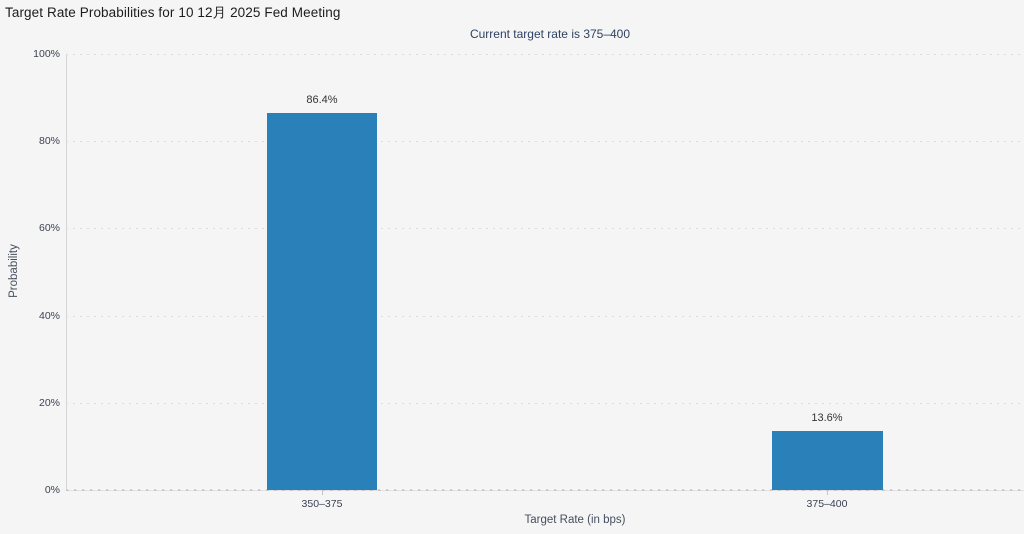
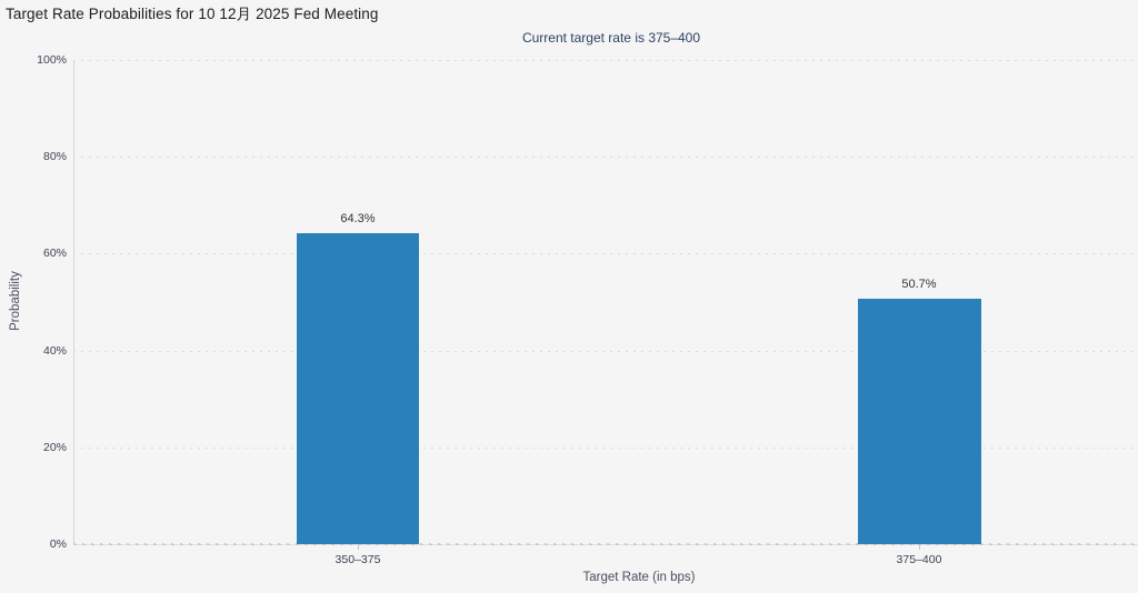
350–375: 86.4% -> 64.3%
375–400: 13.6% -> 50.7%
